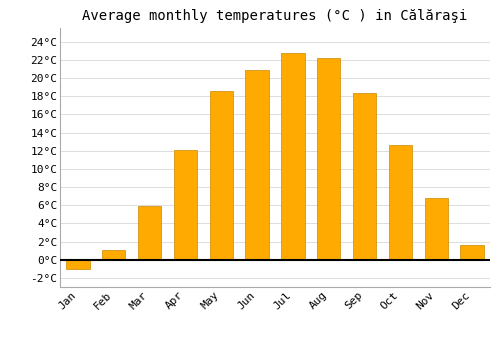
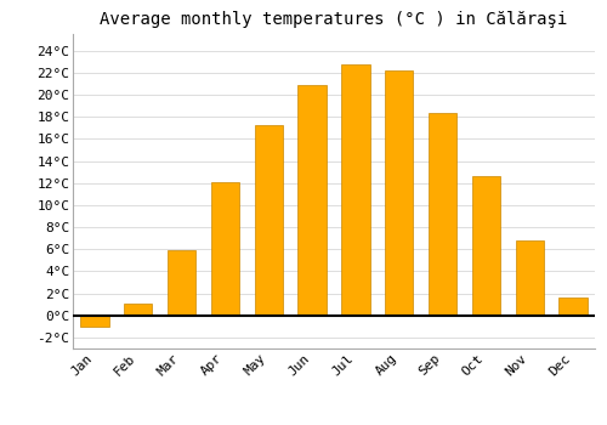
May: 18.6°C -> 17.3°C
